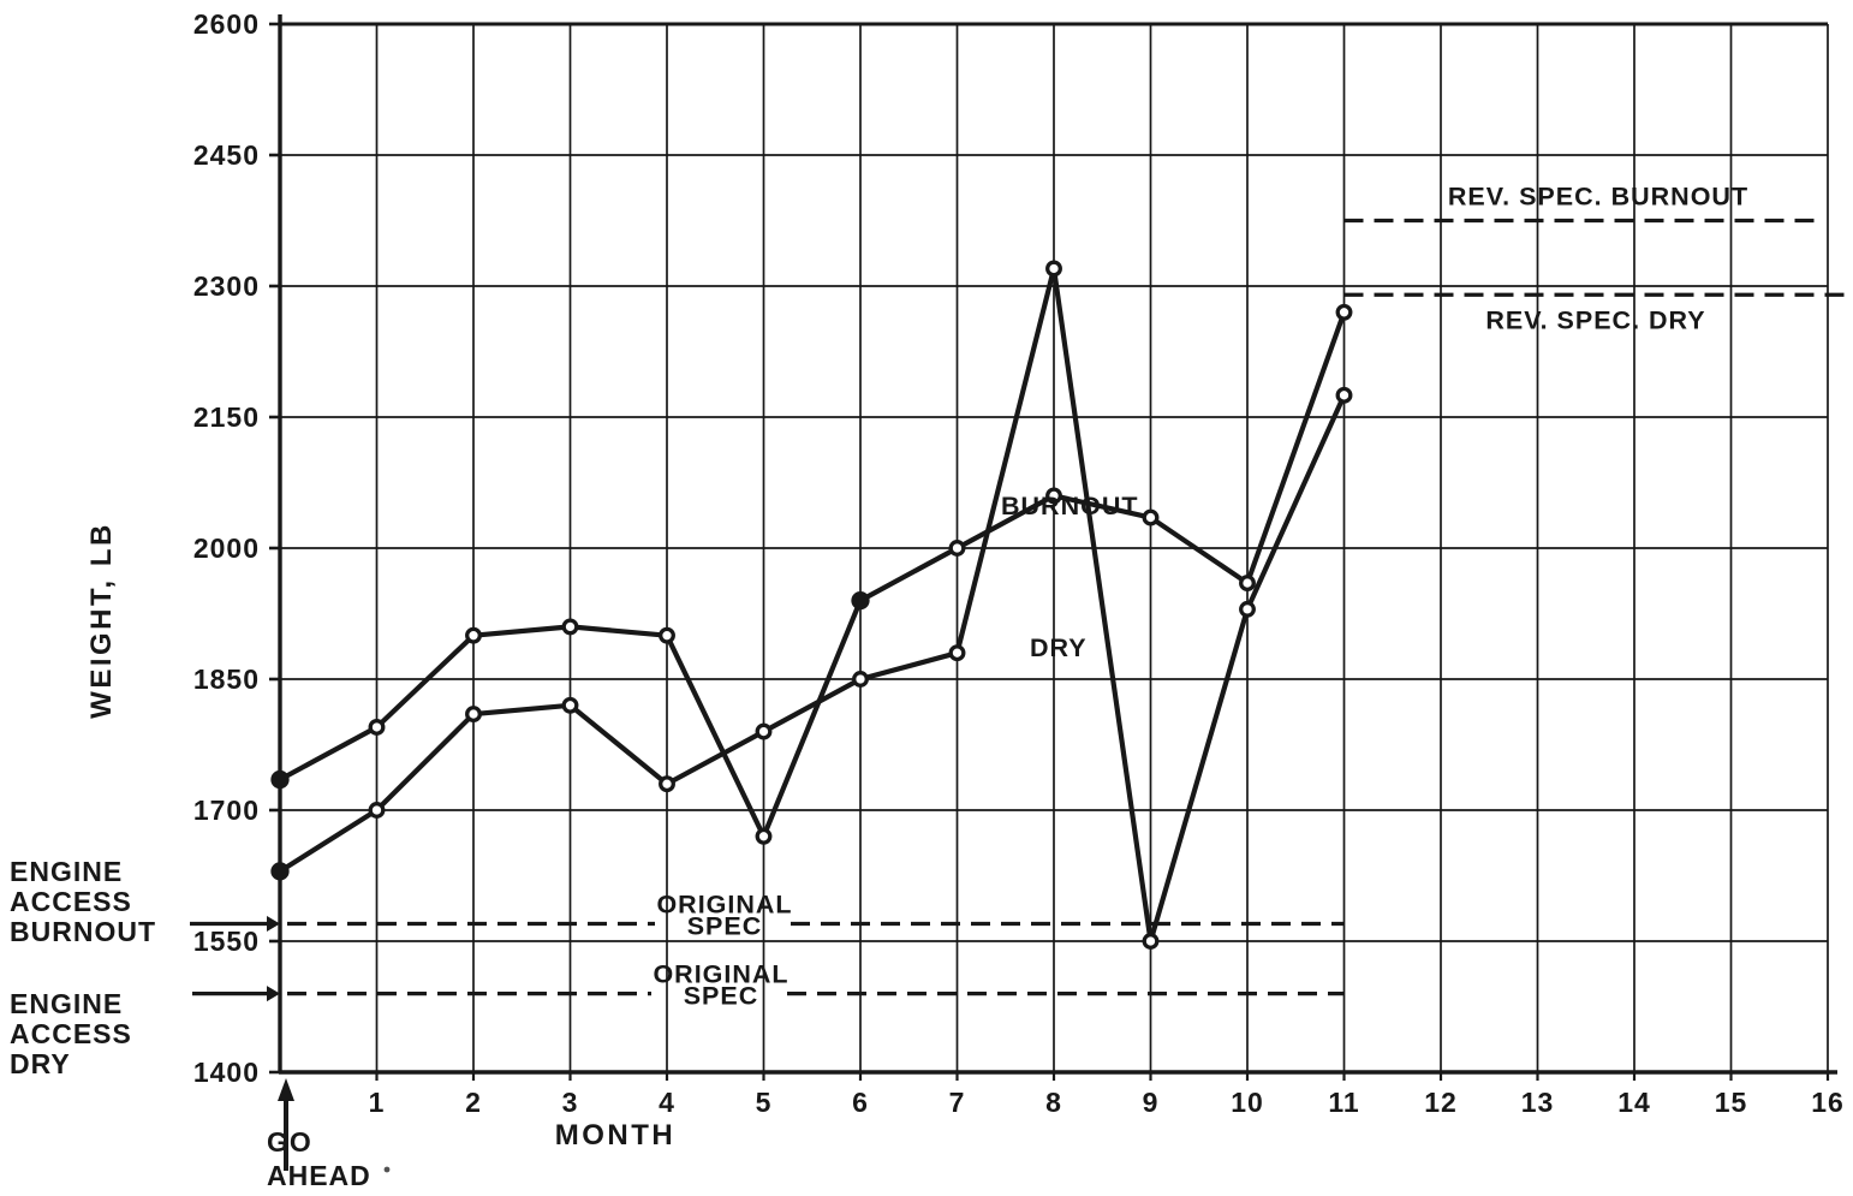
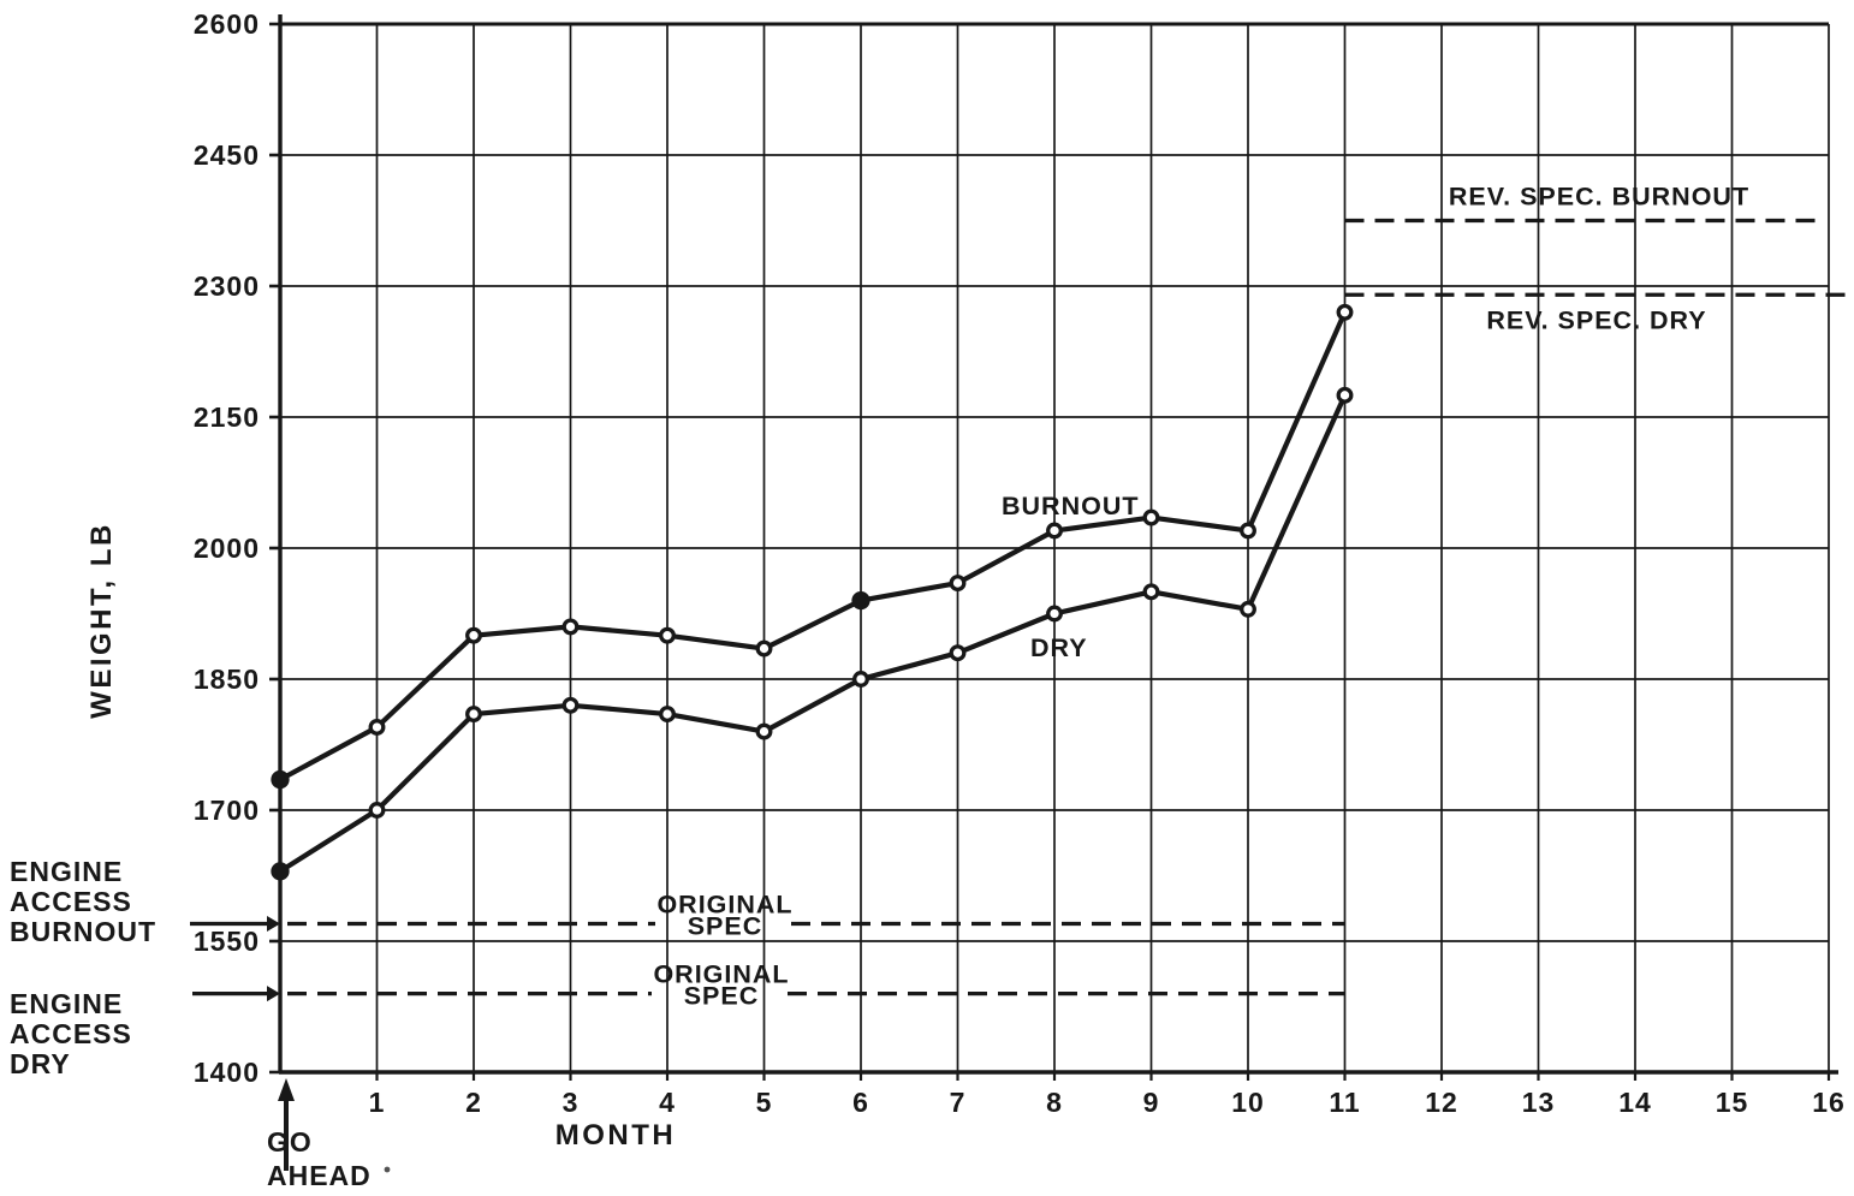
DRY/4: 1730 -> 1810
BURNOUT/5: 1670 -> 1880
BURNOUT/7: 2000 -> 1960
BURNOUT/8: 2060 -> 2020
DRY/8: 2320 -> 1920
DRY/9: 1550 -> 1950
BURNOUT/10: 1960 -> 2020
